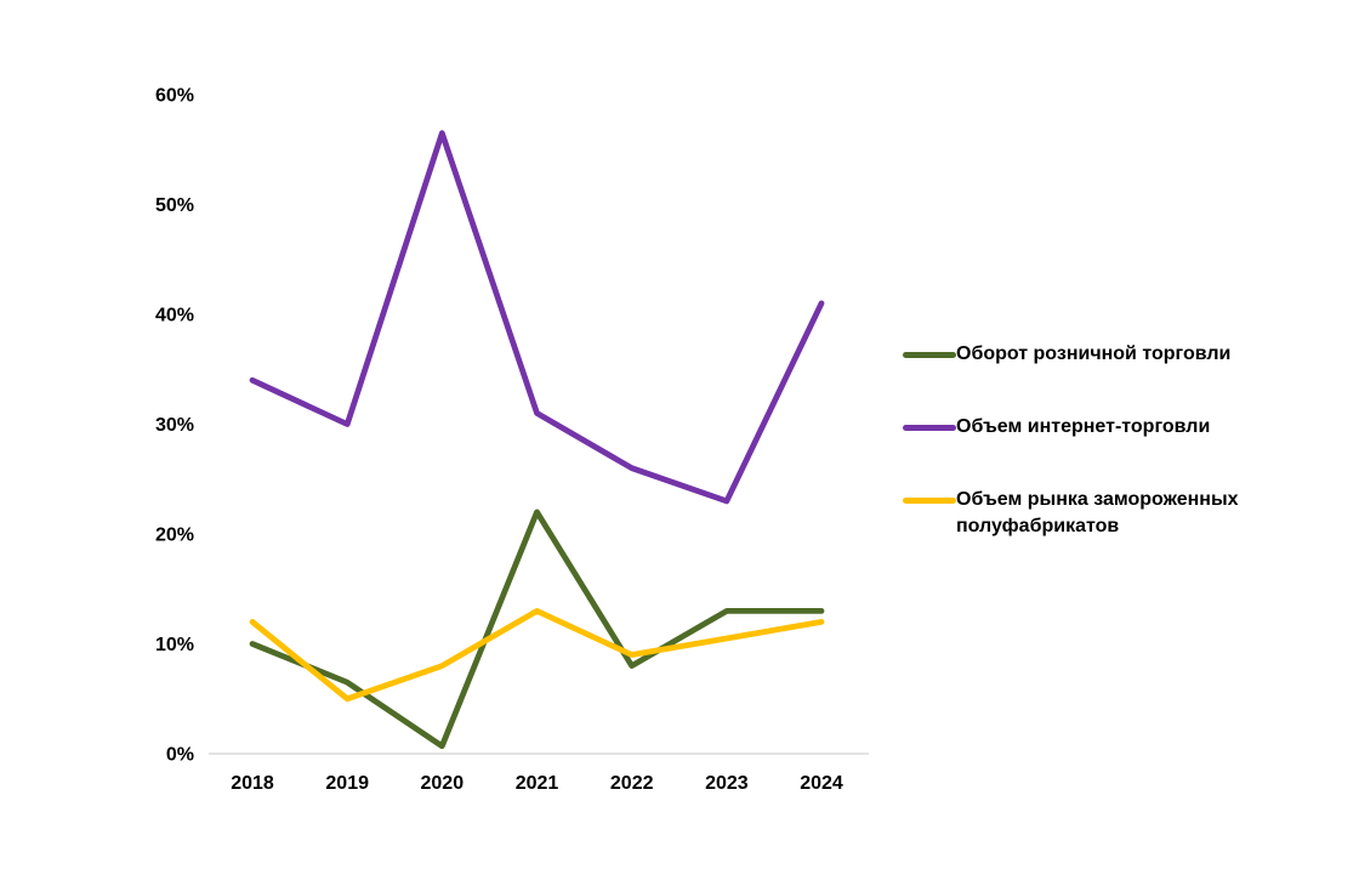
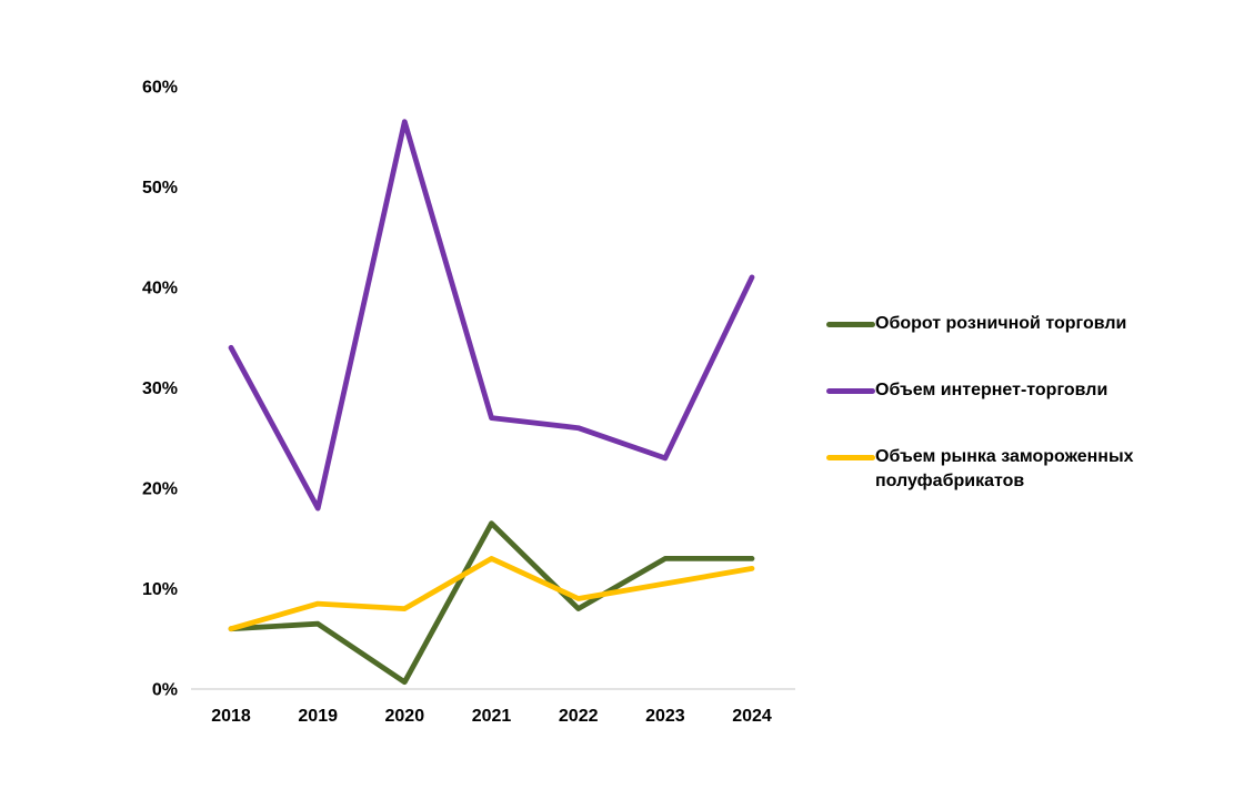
Оборот розничной торговли/2018: 10% -> 6%
Объем рынка замороженных полуфабрикатов/2018: 12% -> 6%
Объем интернет-торговли/2019: 30% -> 18%
Объем рынка замороженных полуфабрикатов/2019: 5% -> 8%
Оборот розничной торговли/2021: 22% -> 16%
Объем интернет-торговли/2021: 31% -> 27%
